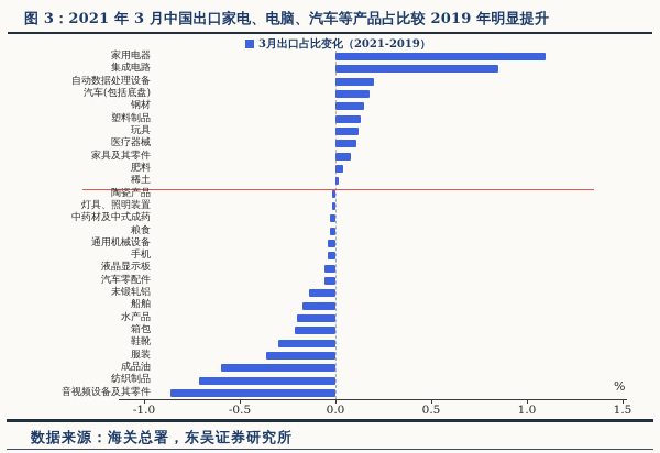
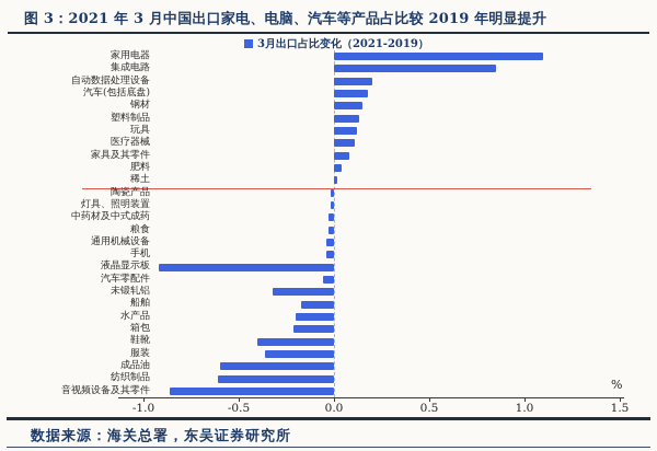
液晶显示板: -0.06 -> -0.92
未锻轧铝: -0.14 -> -0.32
鞋靴: -0.30 -> -0.40
纺织制品: -0.71 -> -0.61
